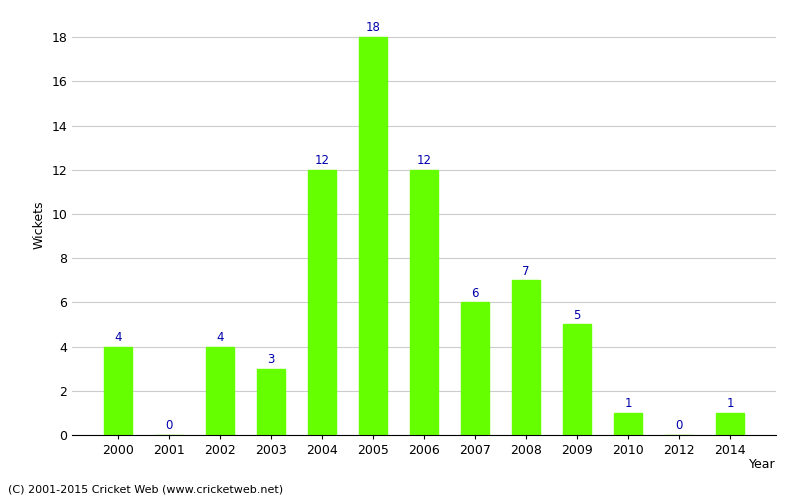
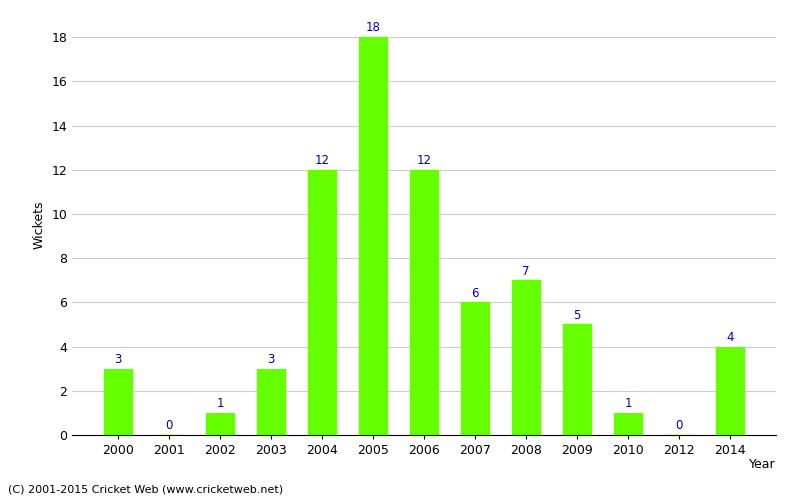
2000: 4 -> 3
2002: 4 -> 1
2014: 1 -> 4
